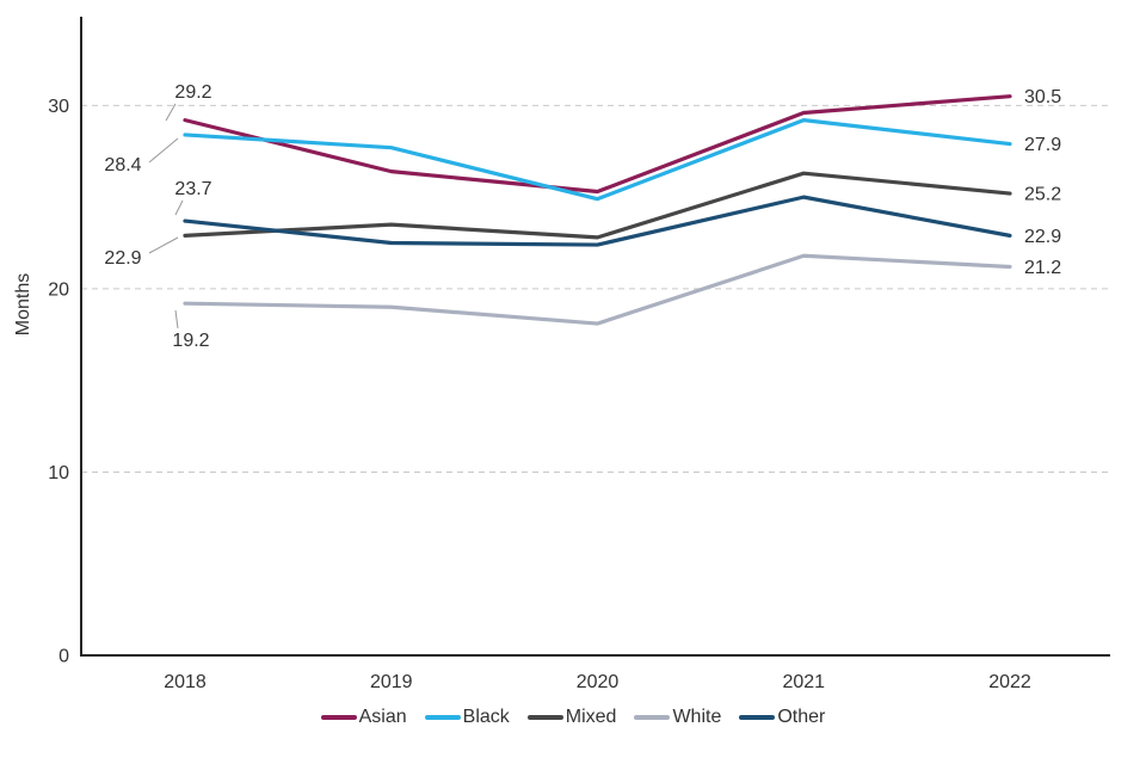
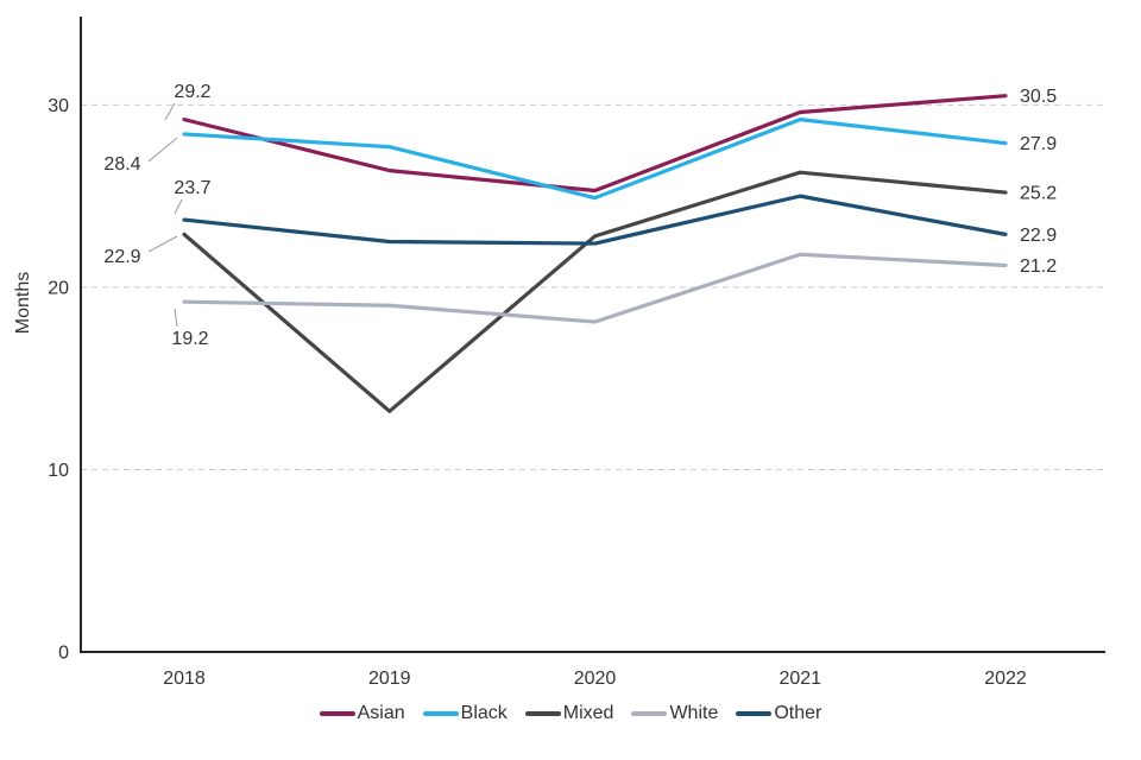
Mixed/2019: 23.5 -> 13.2
